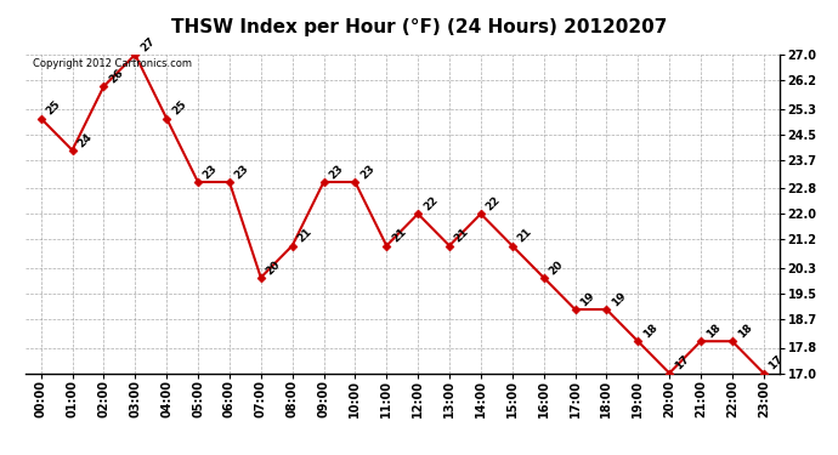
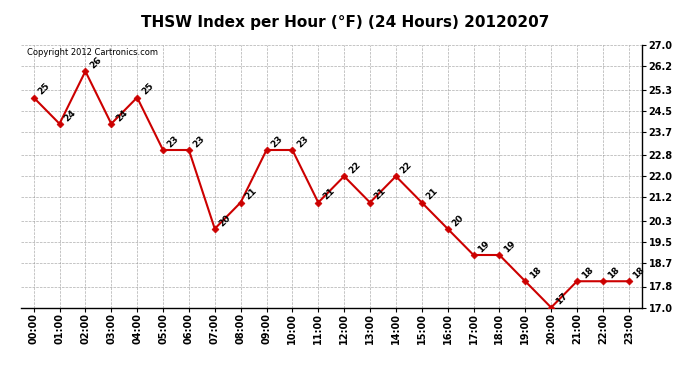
03:00: 27 -> 24
23:00: 17 -> 18
